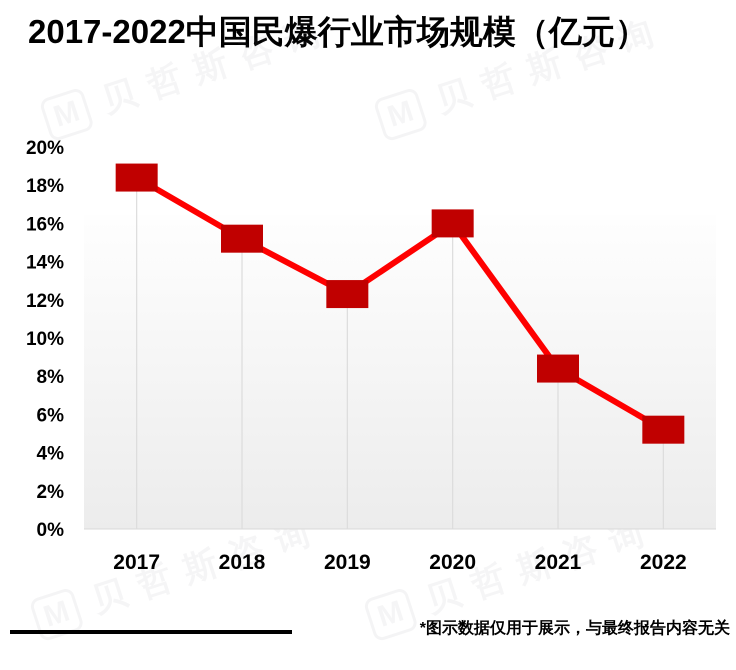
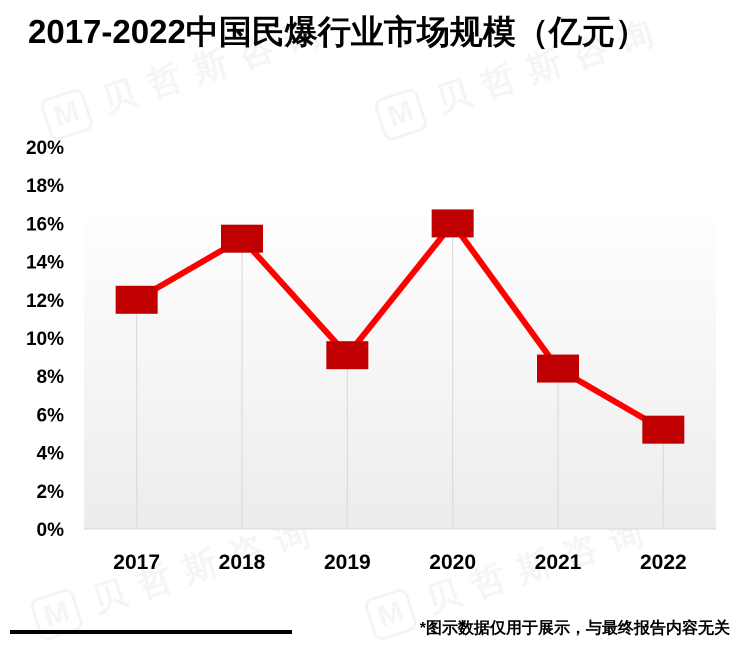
2017: 18.4% -> 12.0%
2019: 12.3% -> 9.1%
